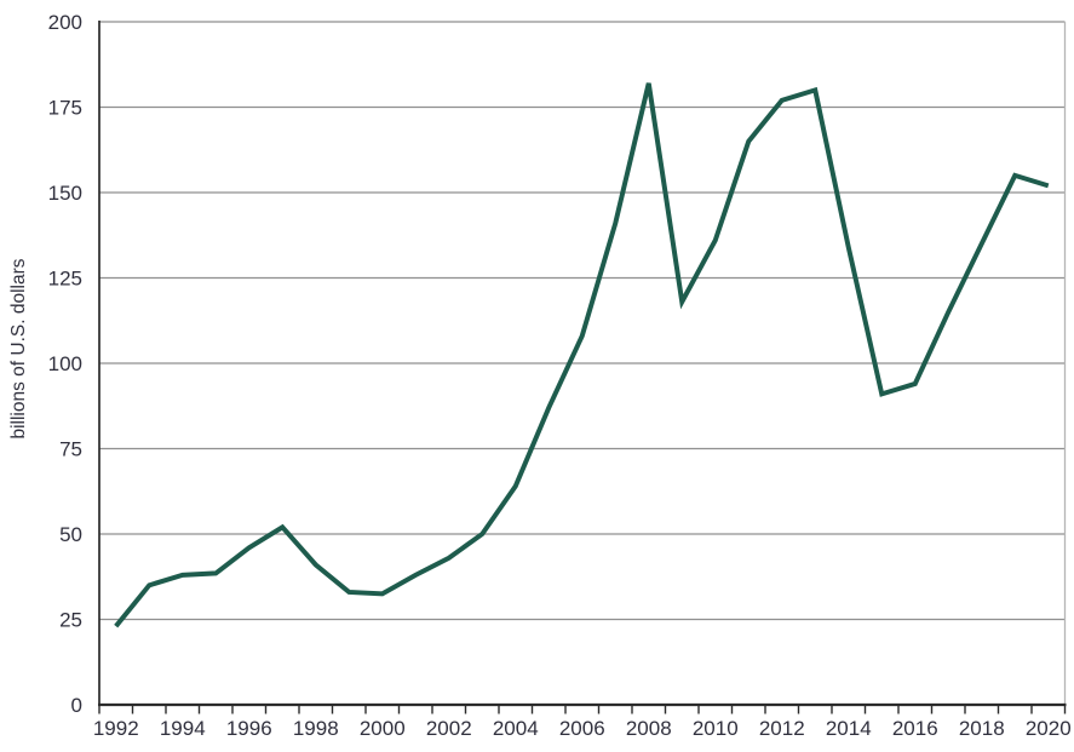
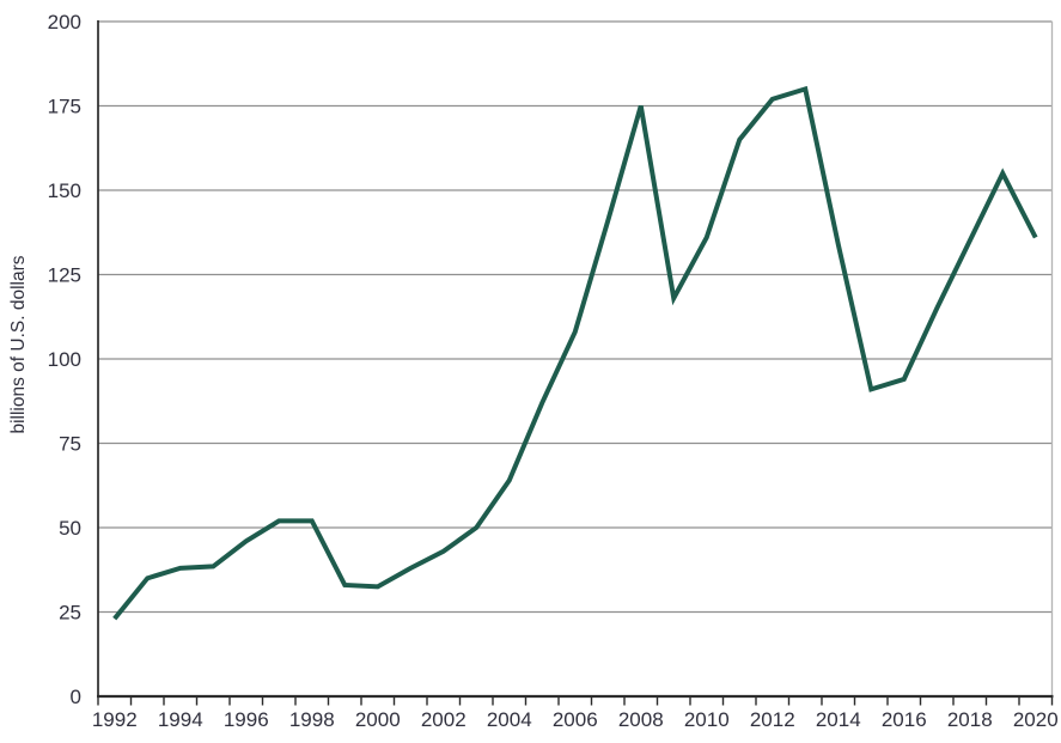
1998: 41 -> 52
2008: 182 -> 175
2020: 152 -> 136
